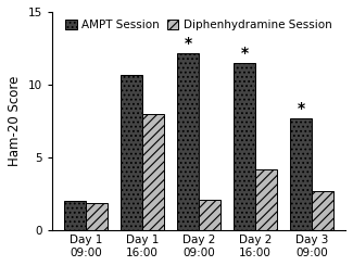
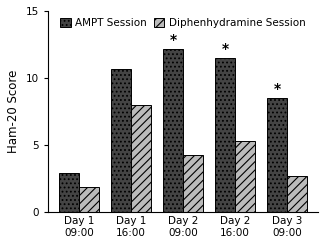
AMPT Session/Day 1 09:00: 2.0 -> 2.9
Diphenhydramine Session/Day 2 09:00: 2.1 -> 4.3
Diphenhydramine Session/Day 2 16:00: 4.2 -> 5.3
AMPT Session/Day 3 09:00: 7.7 -> 8.5
